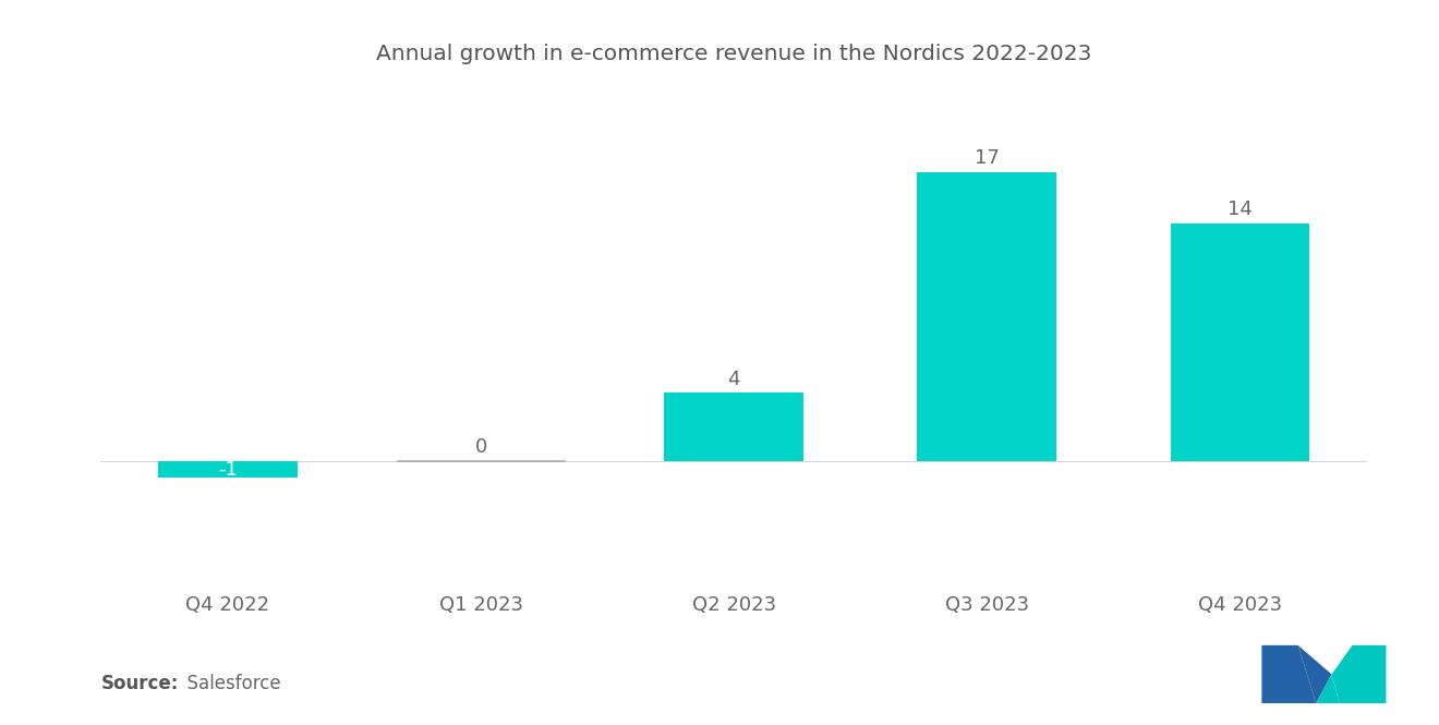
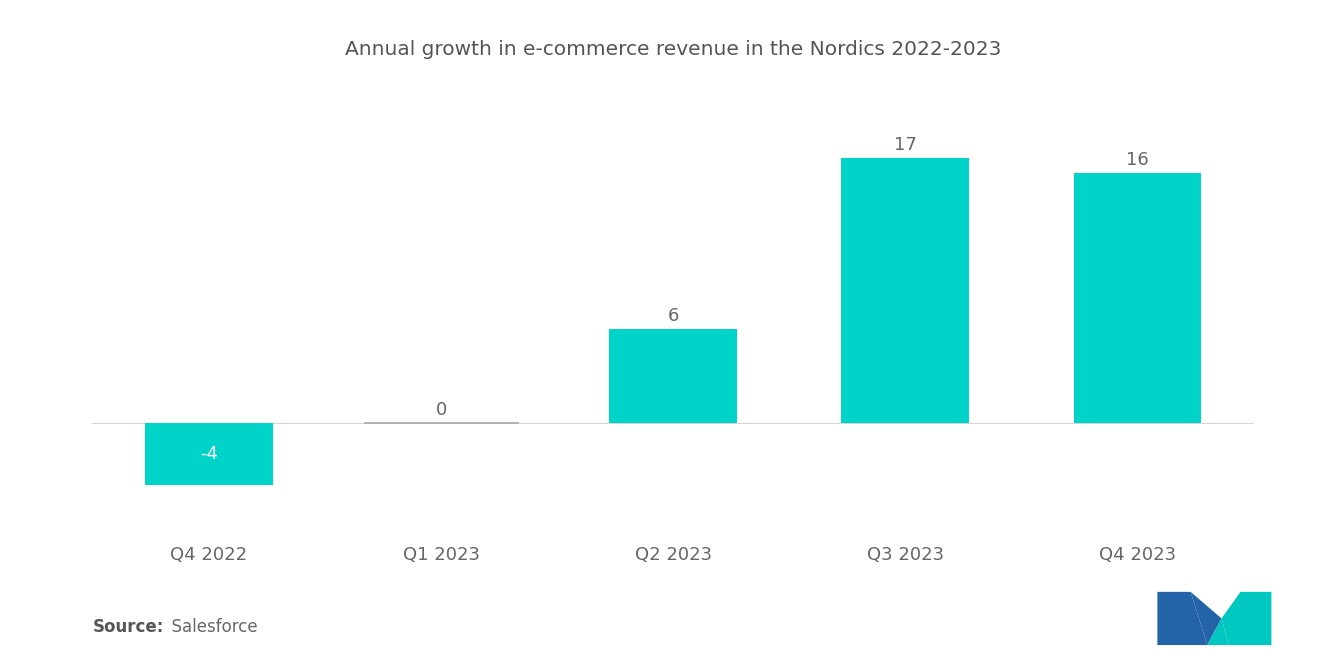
Q4 2022: -1 -> -4
Q2 2023: 4 -> 6
Q4 2023: 14 -> 16
